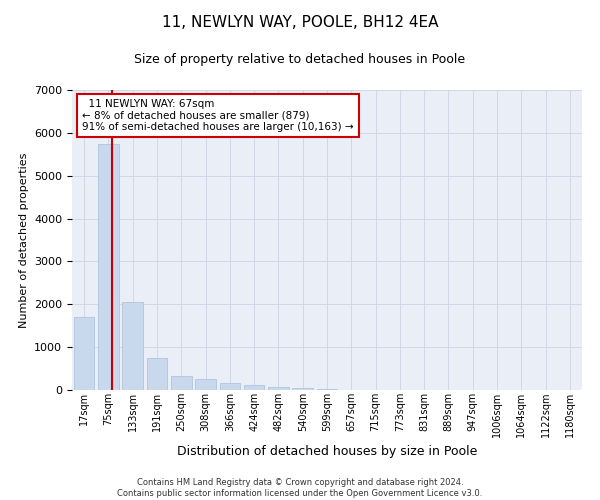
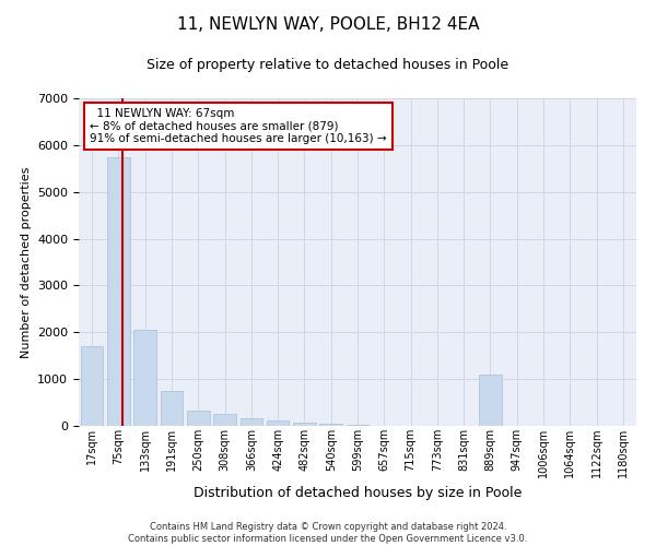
889sqm: 0 -> 1100
